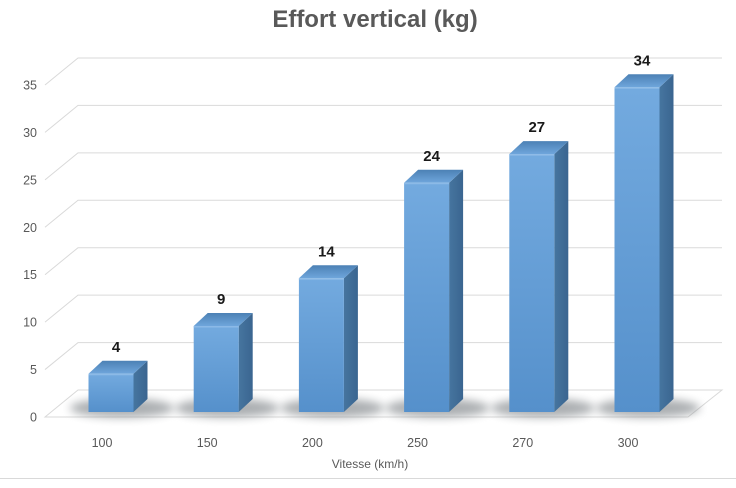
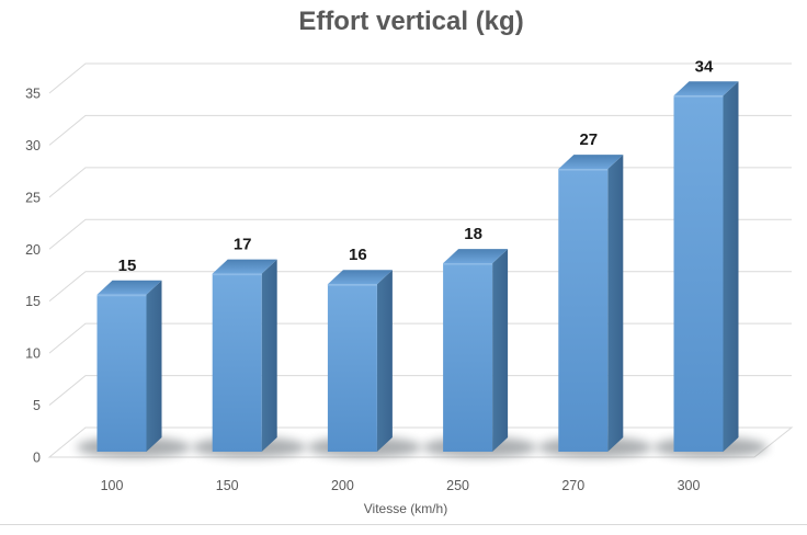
100: 4 -> 15
150: 9 -> 17
200: 14 -> 16
250: 24 -> 18
